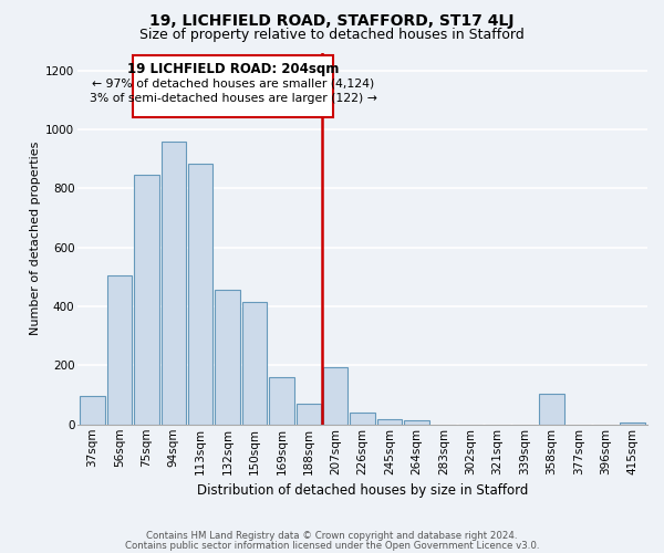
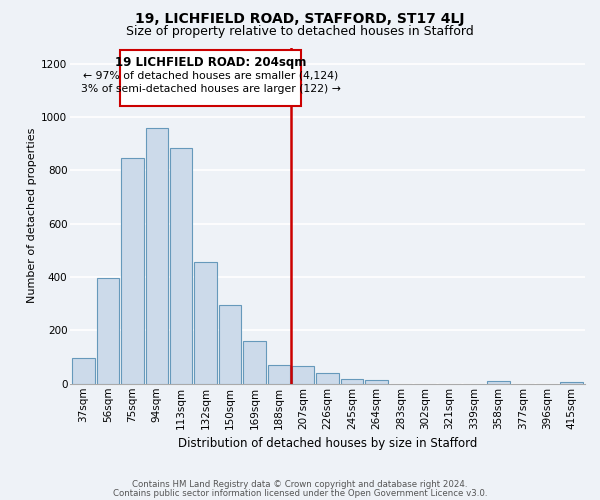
56sqm: 505 -> 395
150sqm: 415 -> 295
207sqm: 195 -> 65
358sqm: 105 -> 12
